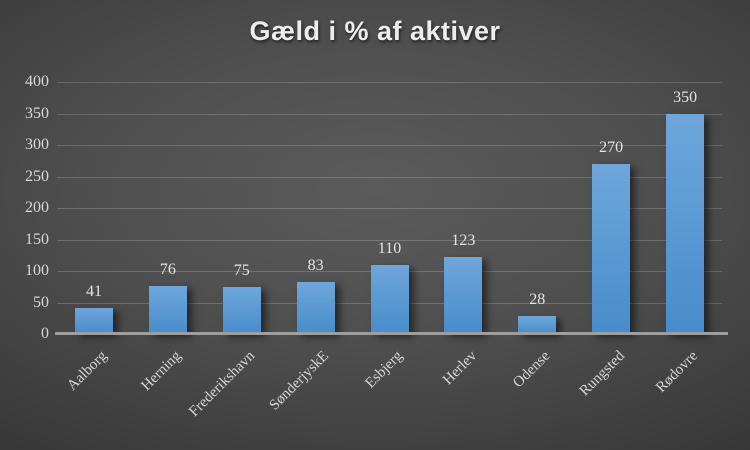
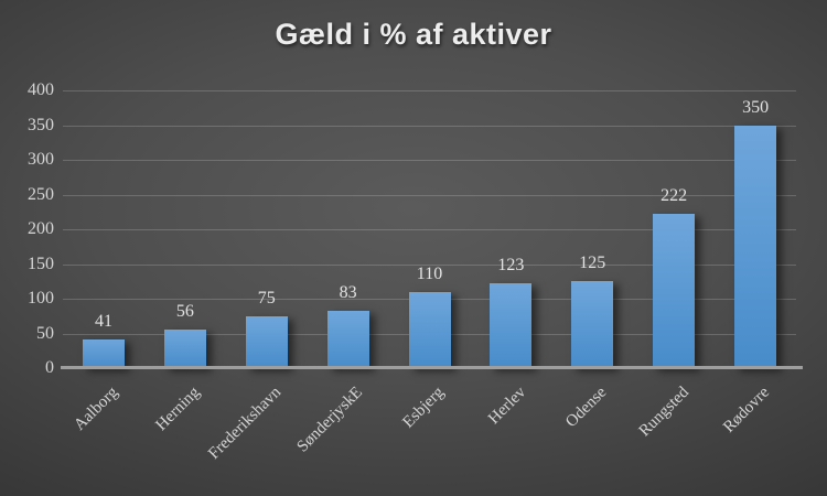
Herning: 76 -> 56
Odense: 28 -> 125
Rungsted: 270 -> 222
